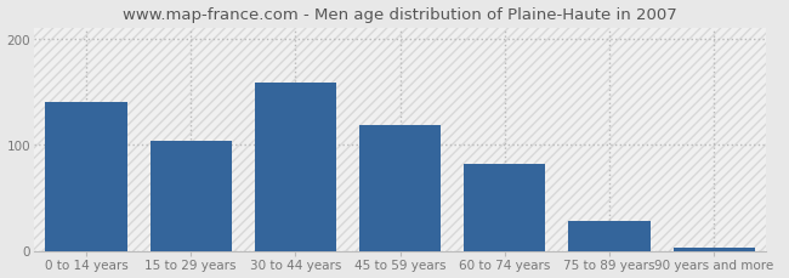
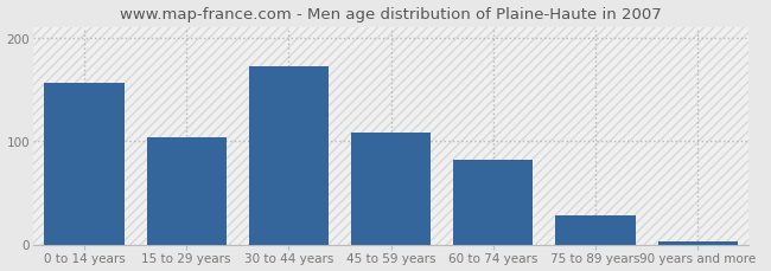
0 to 14 years: 140 -> 156
30 to 44 years: 158 -> 172
45 to 59 years: 118 -> 108
